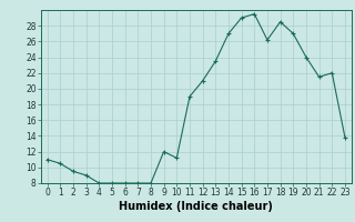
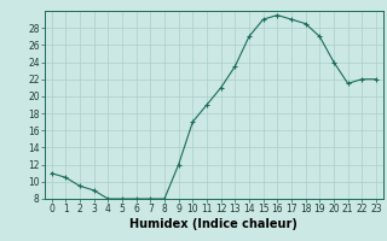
10: 11.2 -> 17.0
17: 26.2 -> 29.0
23: 13.8 -> 22.0
